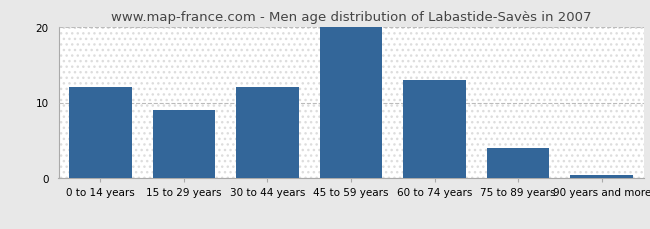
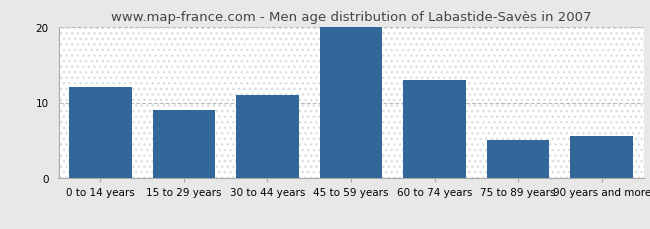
30 to 44 years: 12.0 -> 11.0
75 to 89 years: 4.0 -> 5.0
90 years and more: 0.5 -> 5.6
